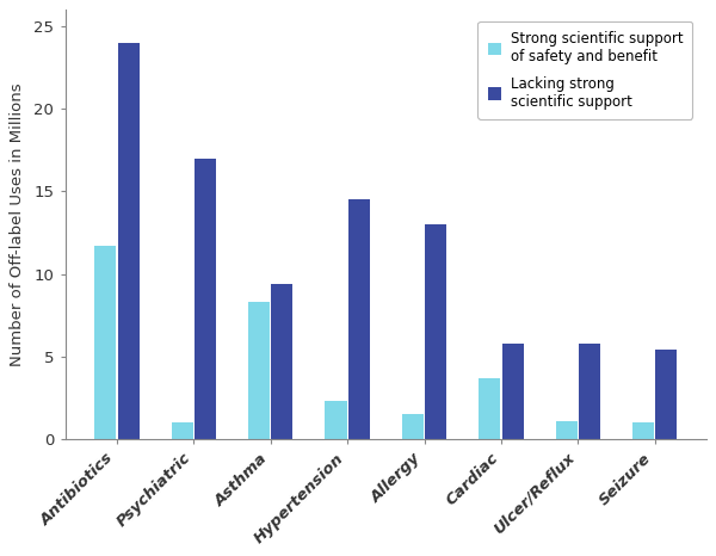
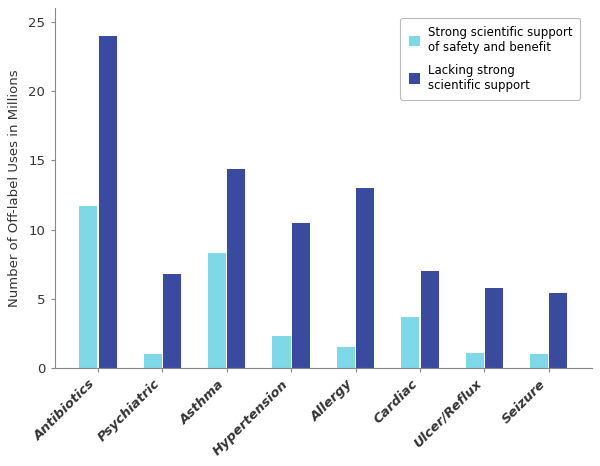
Lacking strong scientific support/Psychiatric: 17.0 -> 6.8
Lacking strong scientific support/Asthma: 9.4 -> 14.4
Lacking strong scientific support/Hypertension: 14.5 -> 10.5
Lacking strong scientific support/Cardiac: 5.8 -> 7.0
